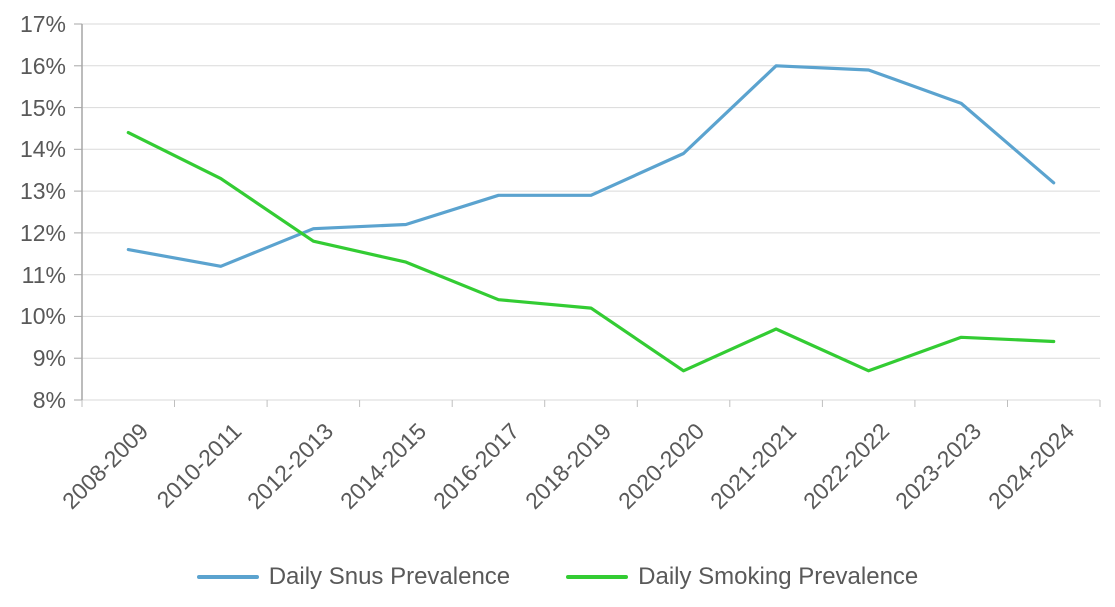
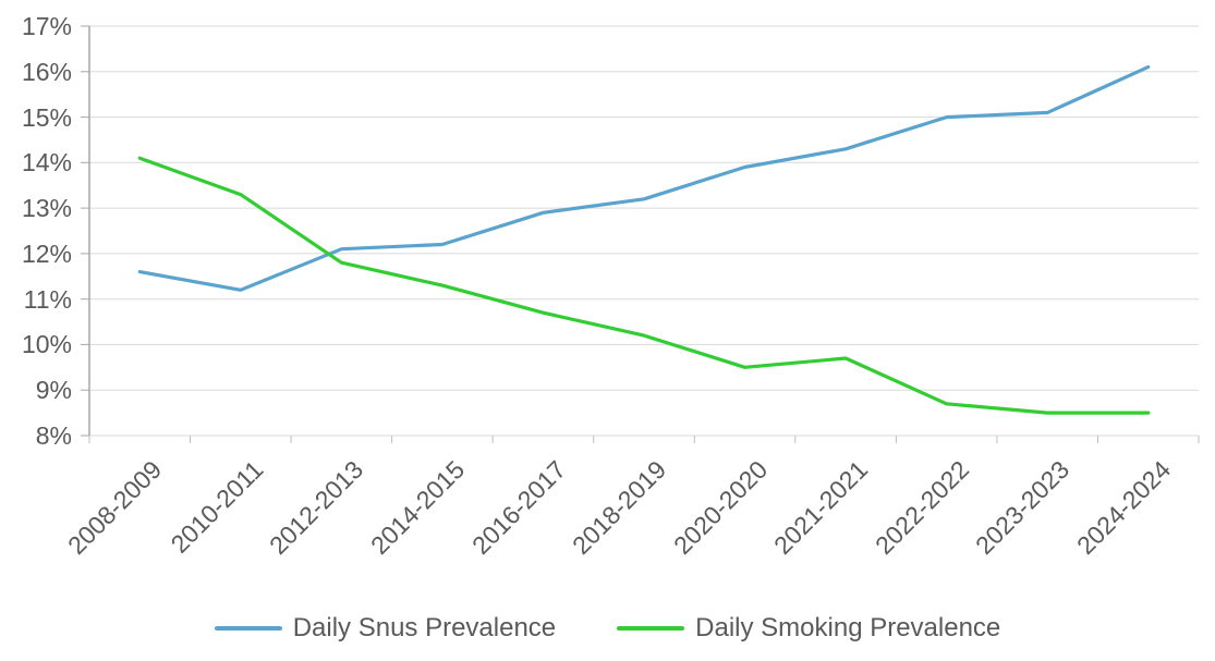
Daily Smoking Prevalence/2008-2009: 14.4% -> 14.1%
Daily Smoking Prevalence/2016-2017: 10.4% -> 10.7%
Daily Snus Prevalence/2018-2019: 12.9% -> 13.2%
Daily Smoking Prevalence/2020-2020: 8.7% -> 9.5%
Daily Snus Prevalence/2021-2021: 16.0% -> 14.3%
Daily Snus Prevalence/2022-2022: 15.9% -> 15.0%
Daily Smoking Prevalence/2023-2023: 9.5% -> 8.5%
Daily Snus Prevalence/2024-2024: 13.2% -> 16.1%
Daily Smoking Prevalence/2024-2024: 9.4% -> 8.5%
